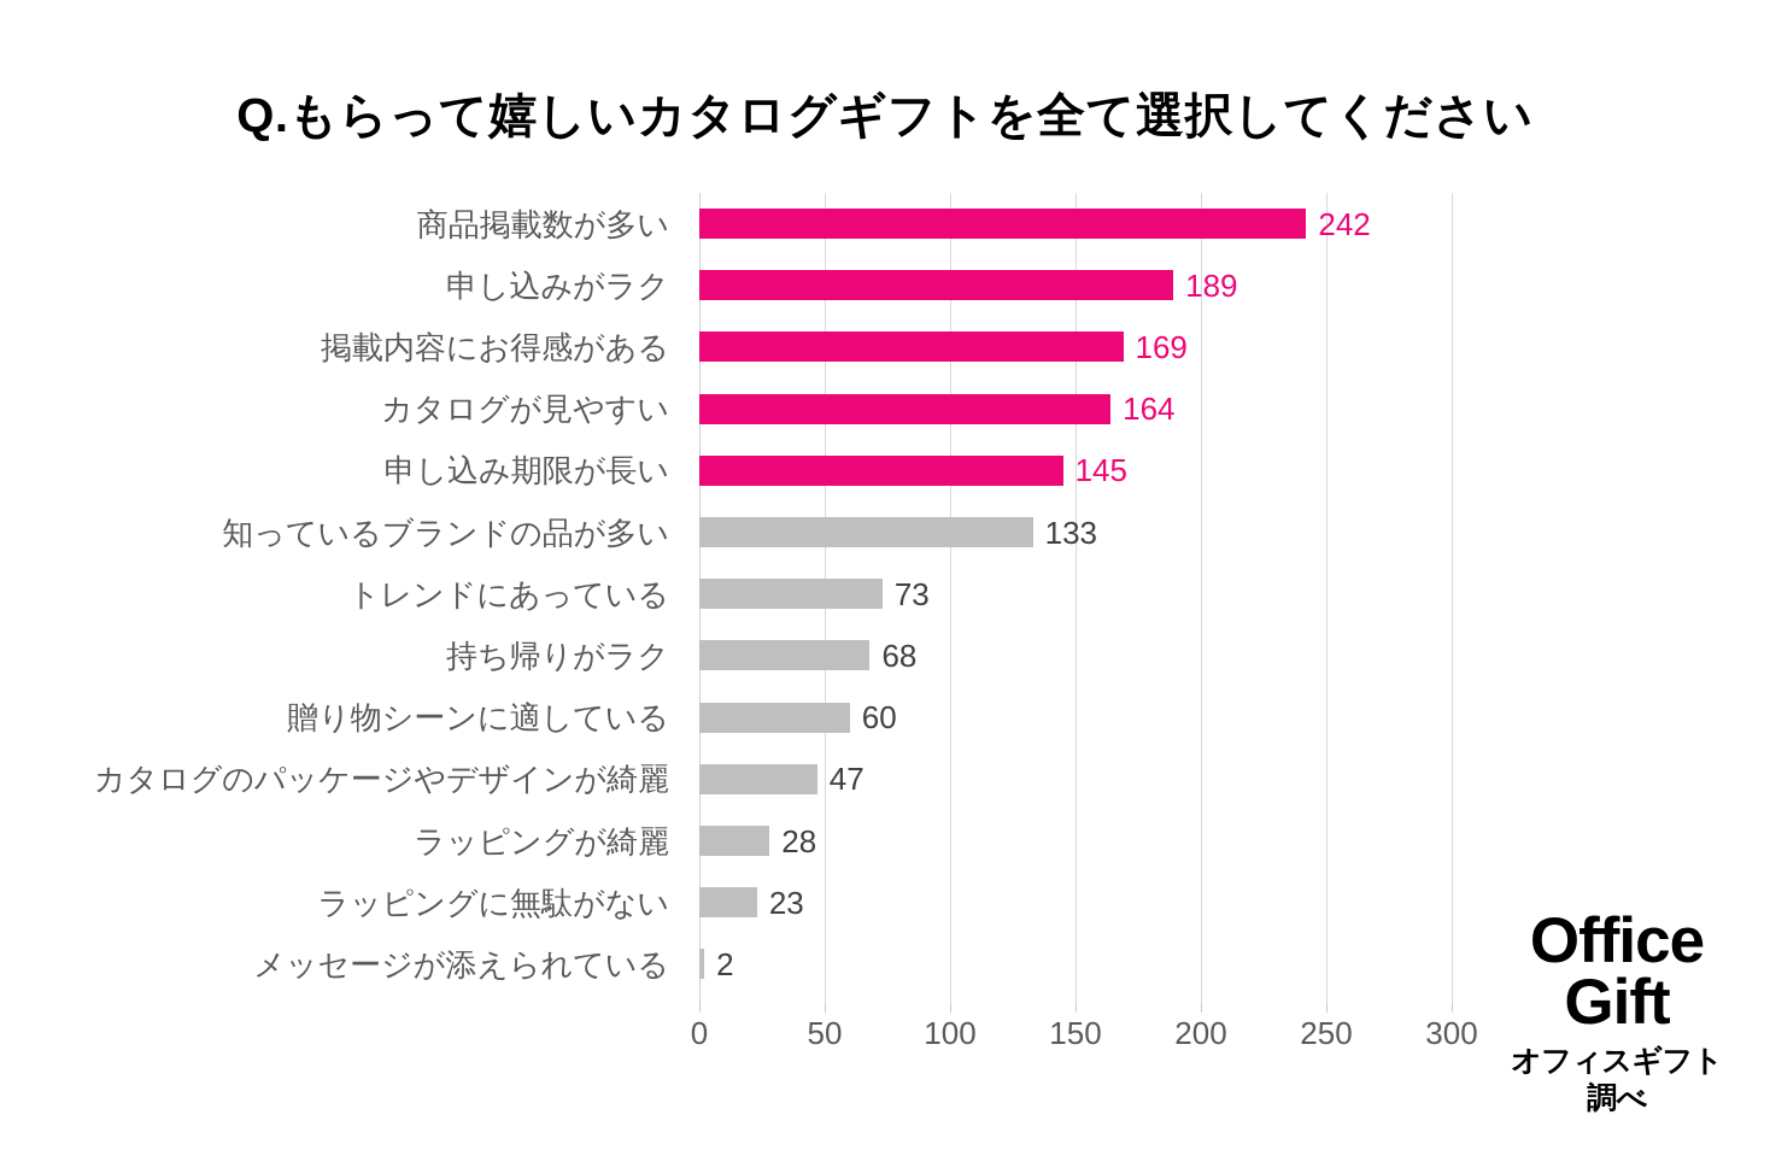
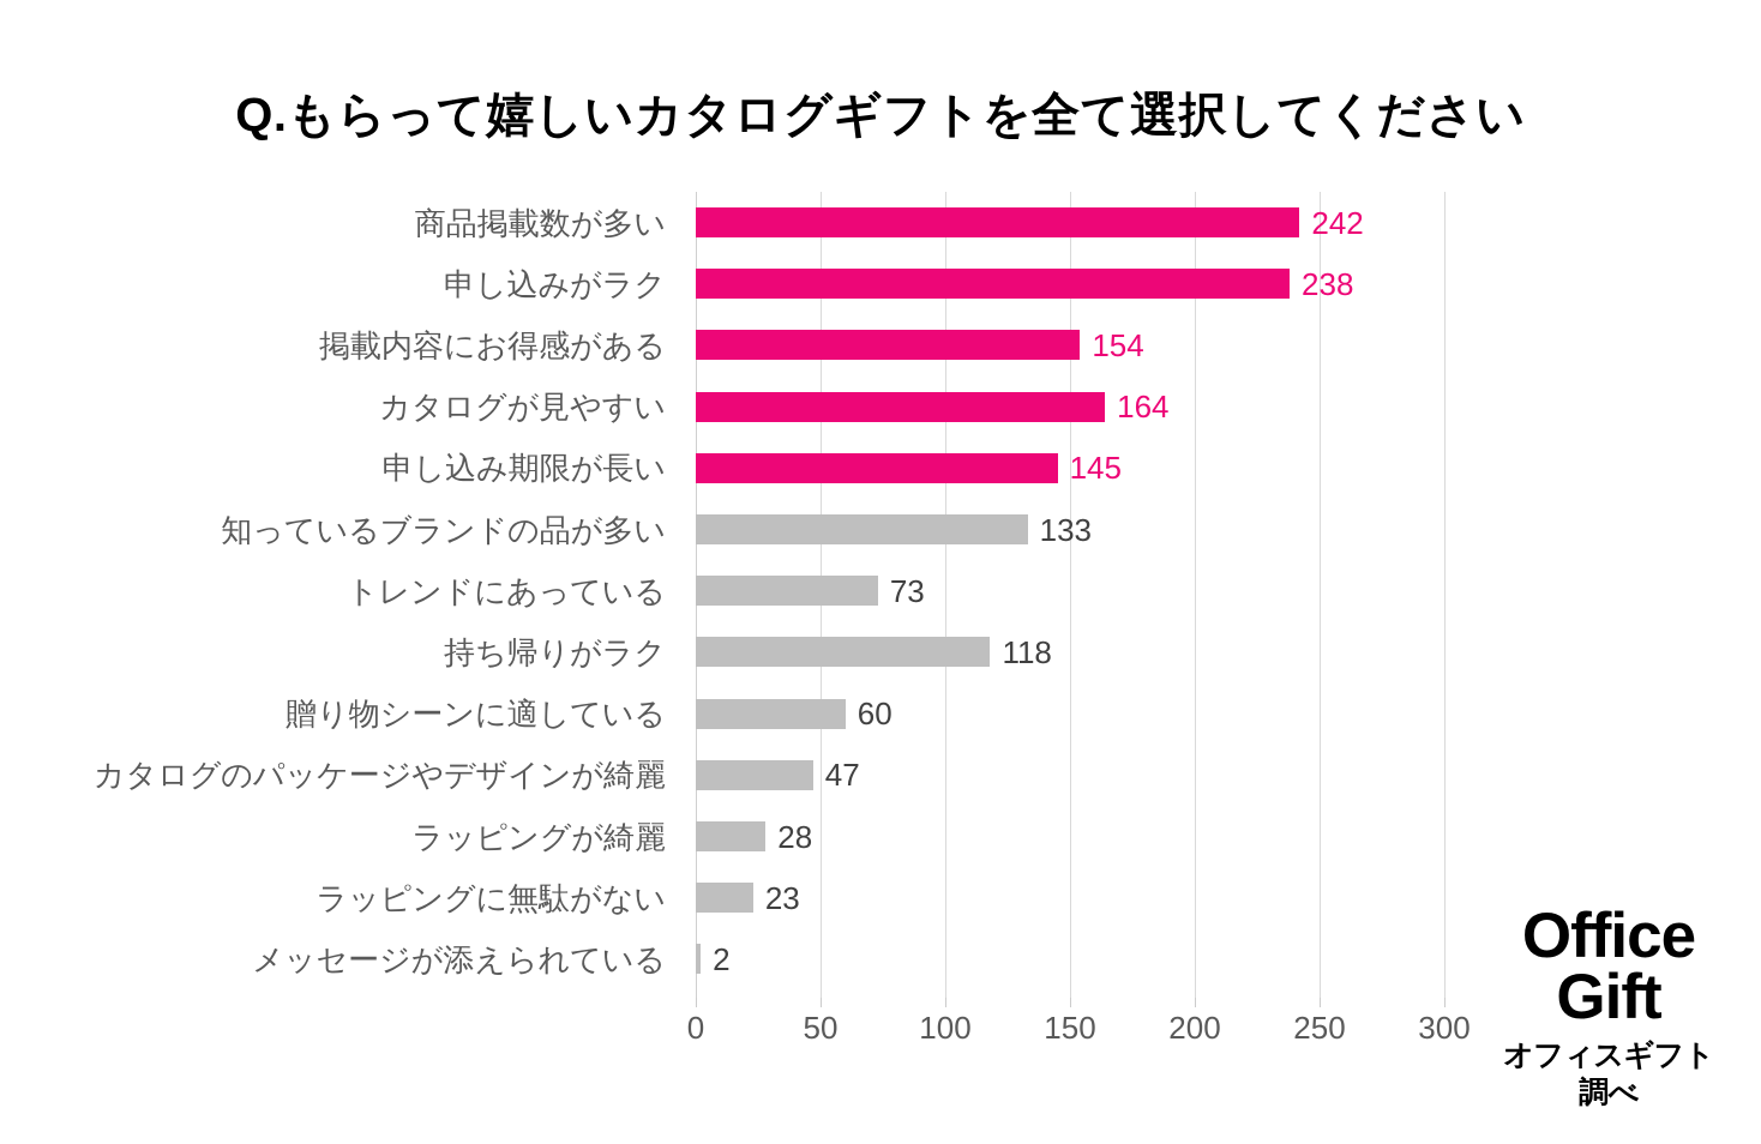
申し込みがラク: 189 -> 238
掲載内容にお得感がある: 169 -> 154
持ち帰りがラク: 68 -> 118
